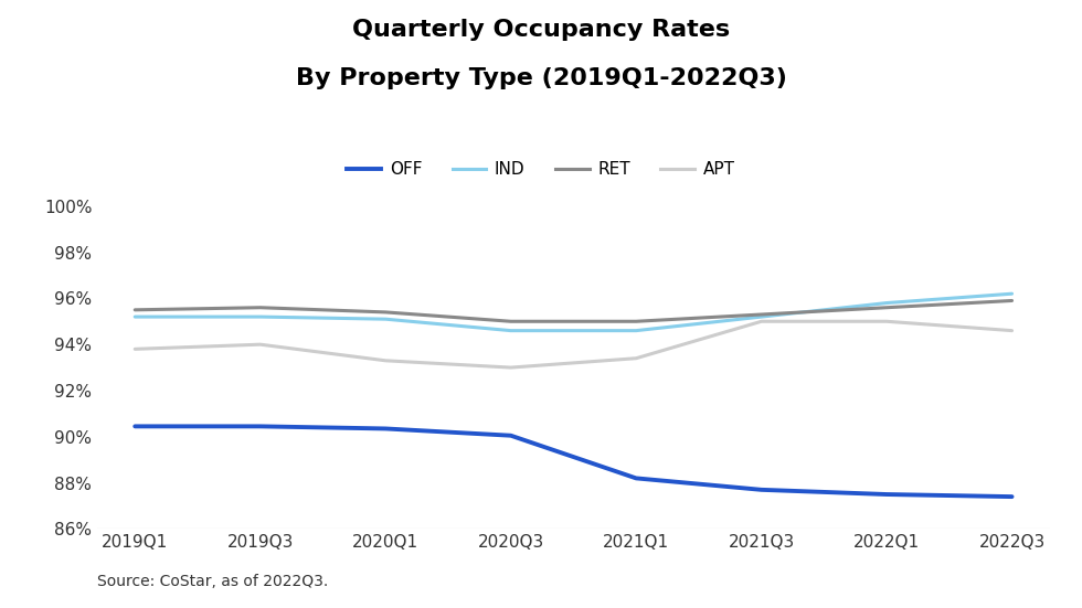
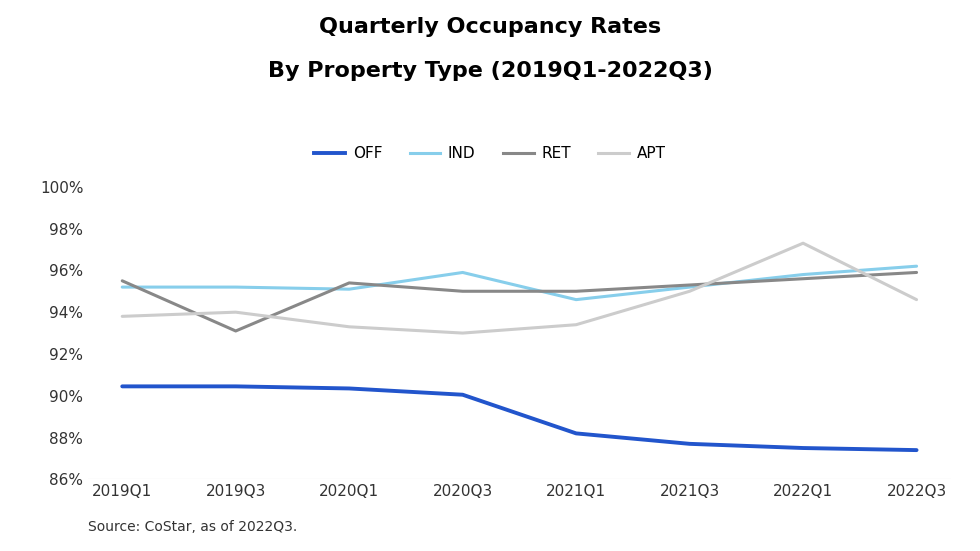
RET/2019Q3: 95.6% -> 93.1%
IND/2020Q3: 94.6% -> 95.9%
APT/2022Q1: 95.0% -> 97.3%
